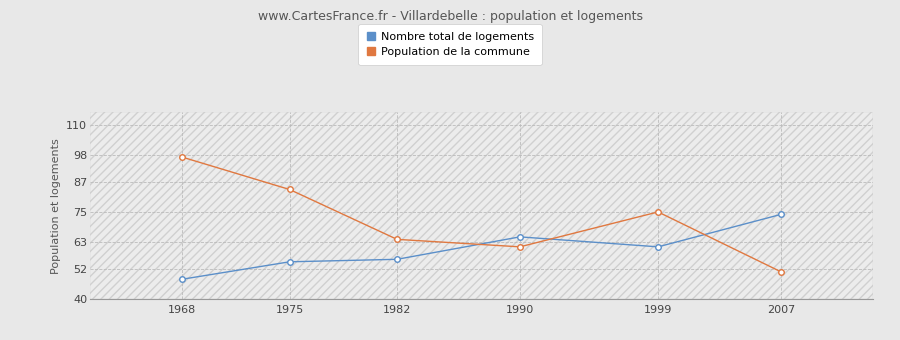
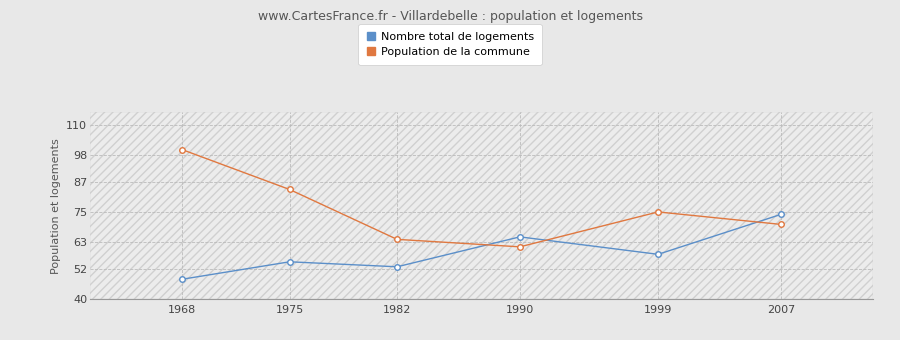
Population de la commune/1968: 97 -> 100
Nombre total de logements/1982: 56 -> 53
Nombre total de logements/1999: 61 -> 58
Population de la commune/2007: 51 -> 70
